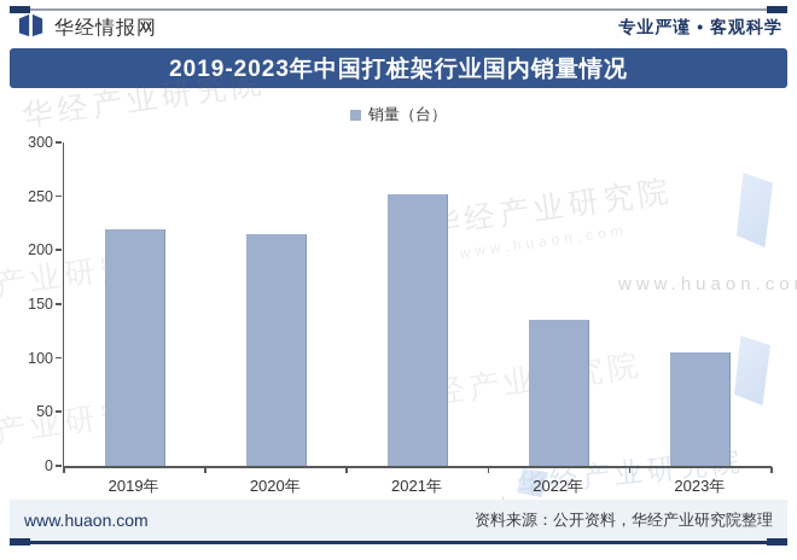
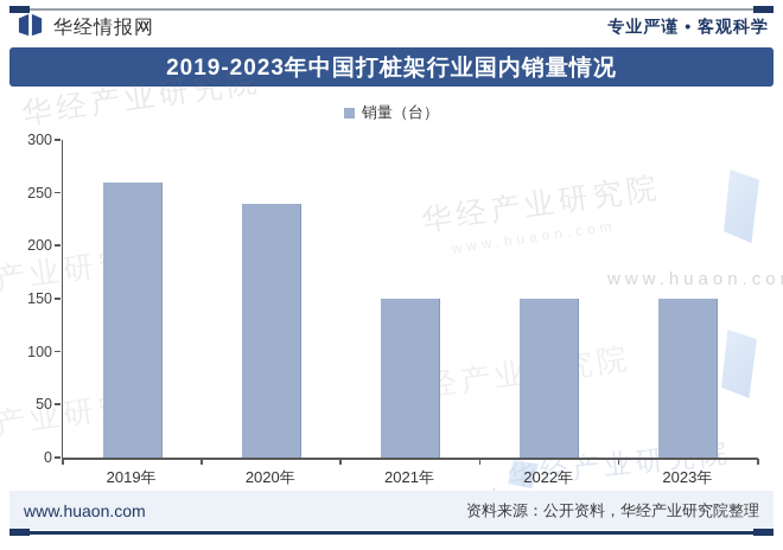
2019年: 220 -> 260
2020年: 220 -> 240
2021年: 250 -> 150
2022年: 140 -> 150
2023年: 100 -> 150
